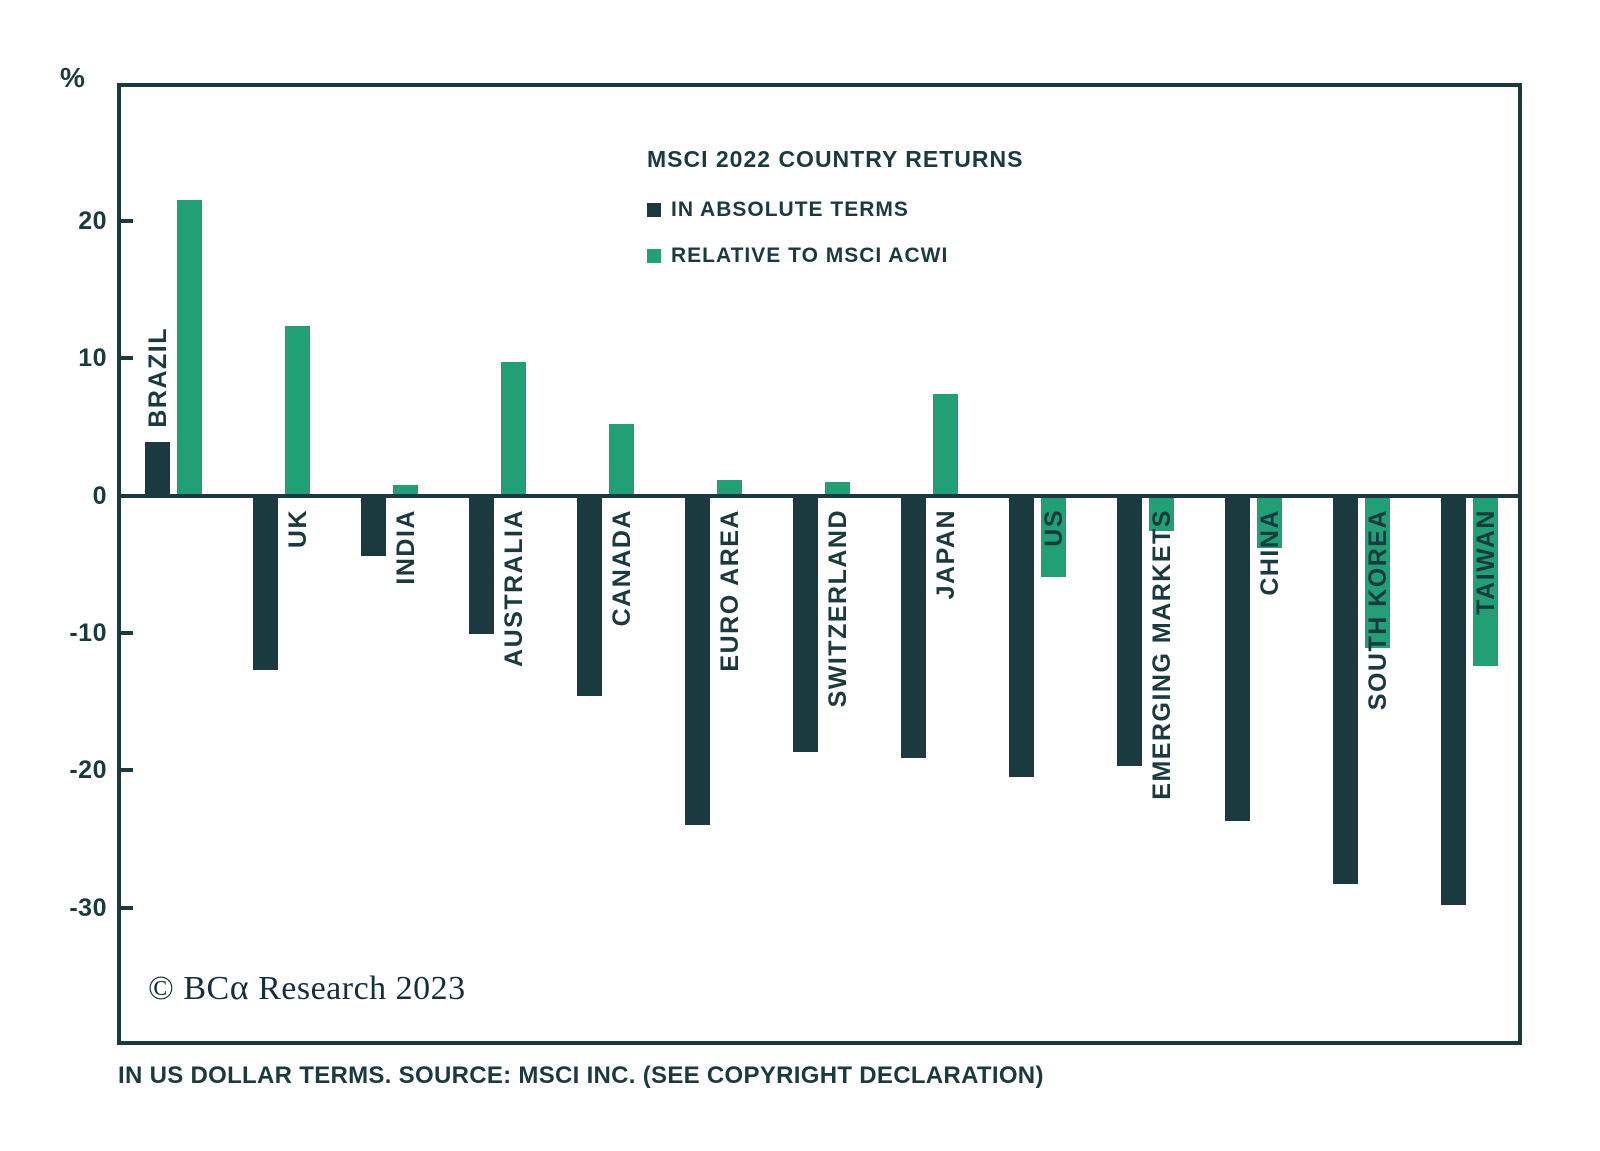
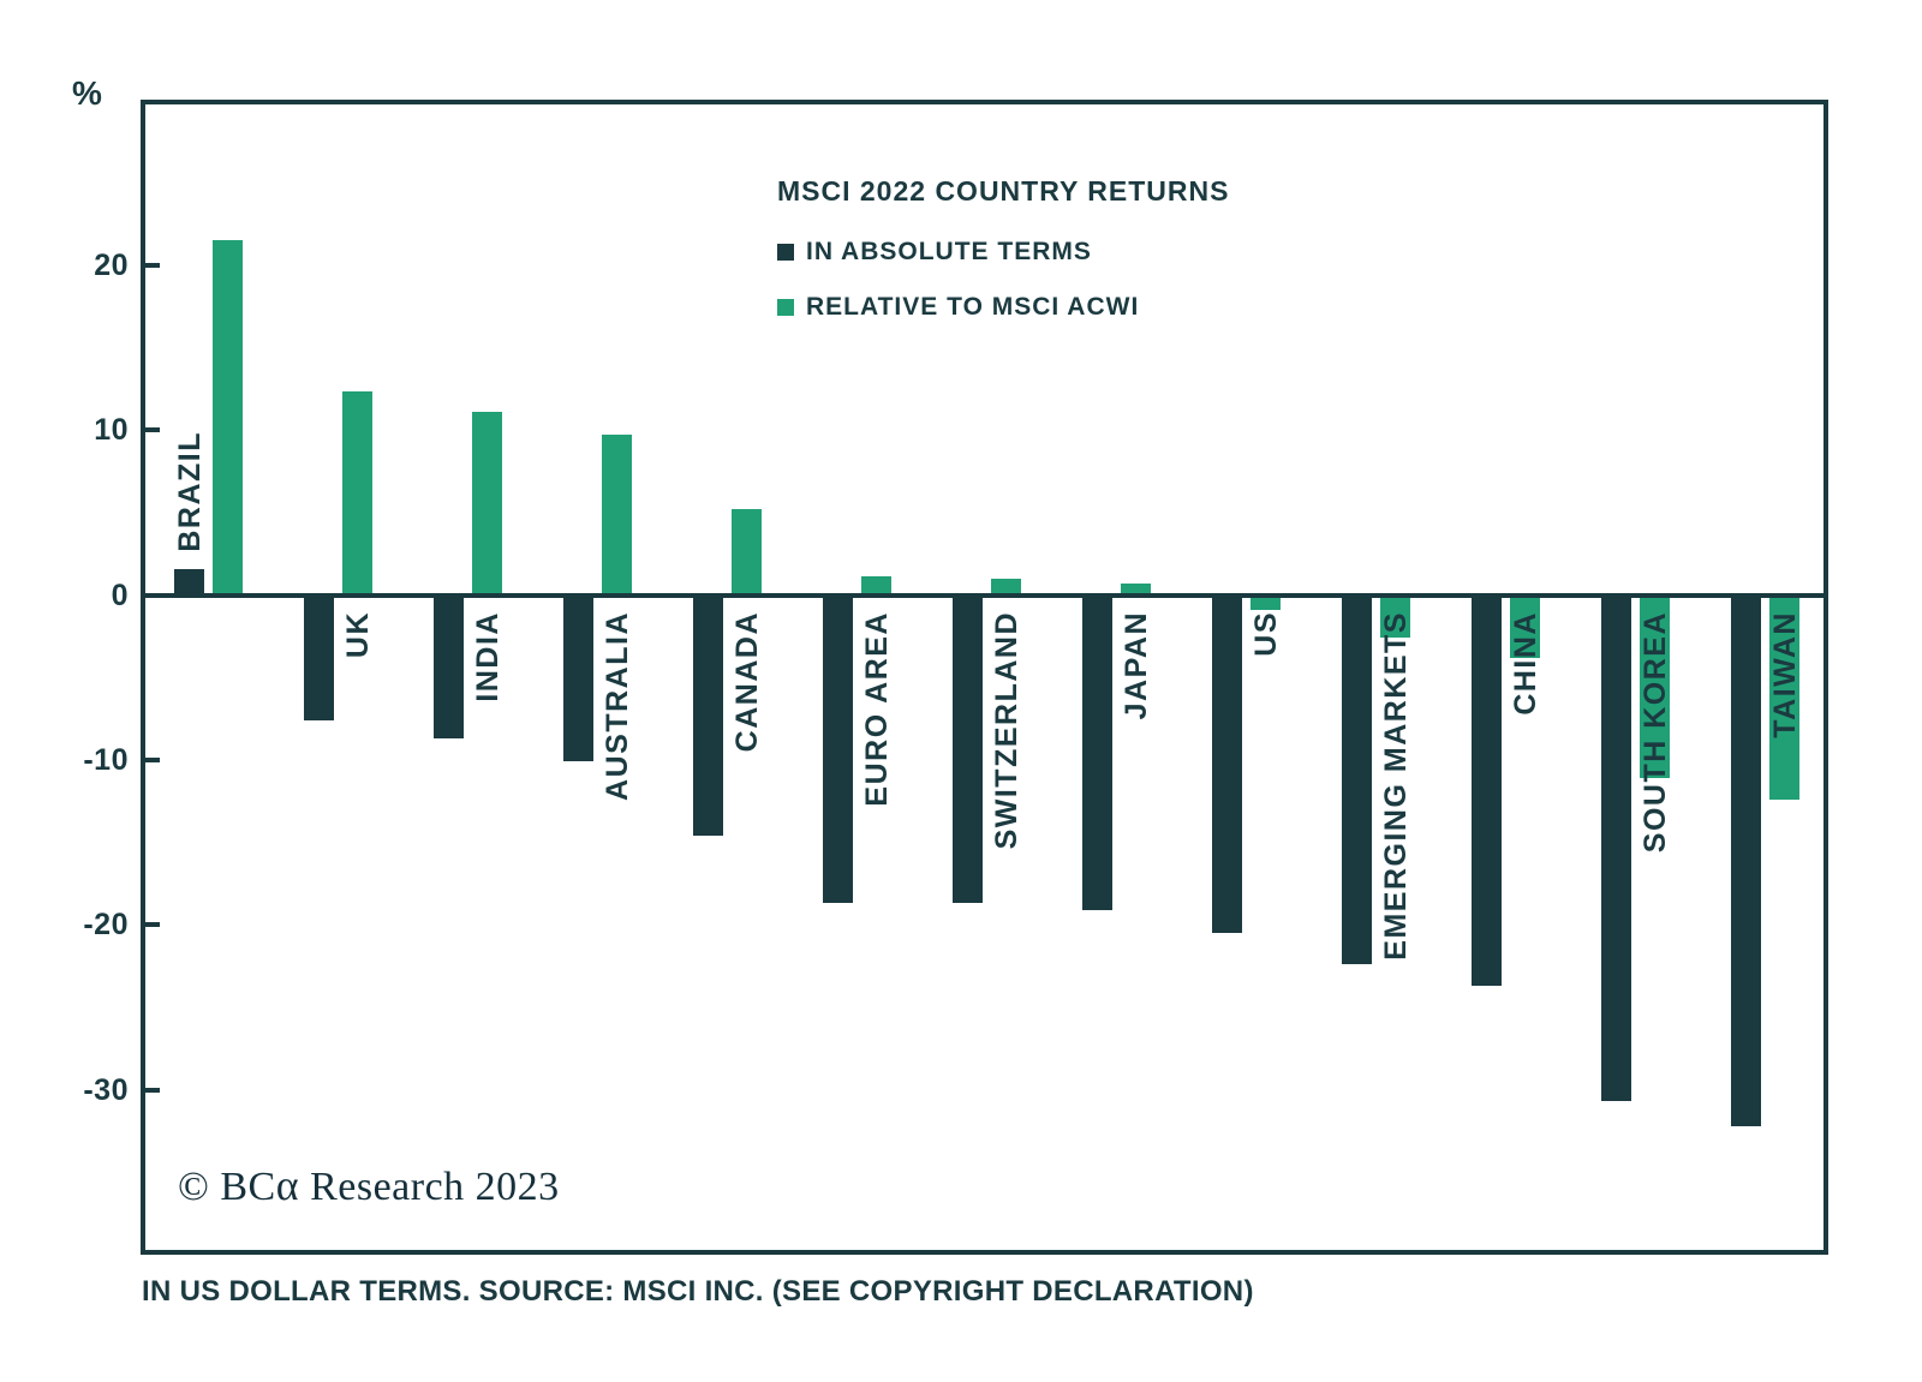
IN ABSOLUTE TERMS/BRAZIL: 3.9 -> 1.6
IN ABSOLUTE TERMS/UK: -12.7 -> -7.6
IN ABSOLUTE TERMS/INDIA: -4.4 -> -8.7
RELATIVE TO MSCI ACWI/INDIA: 0.8 -> 11.1
IN ABSOLUTE TERMS/EURO AREA: -24.0 -> -18.7
RELATIVE TO MSCI ACWI/JAPAN: 7.4 -> 0.7
RELATIVE TO MSCI ACWI/US: -5.9 -> -0.9
IN ABSOLUTE TERMS/EMERGING MARKETS: -19.7 -> -22.4
IN ABSOLUTE TERMS/SOUTH KOREA: -28.3 -> -30.7
IN ABSOLUTE TERMS/TAIWAN: -29.8 -> -32.2
